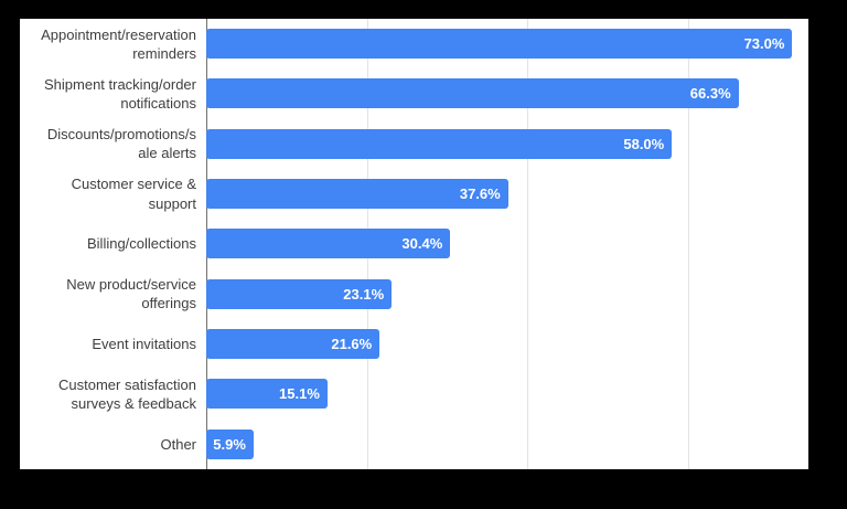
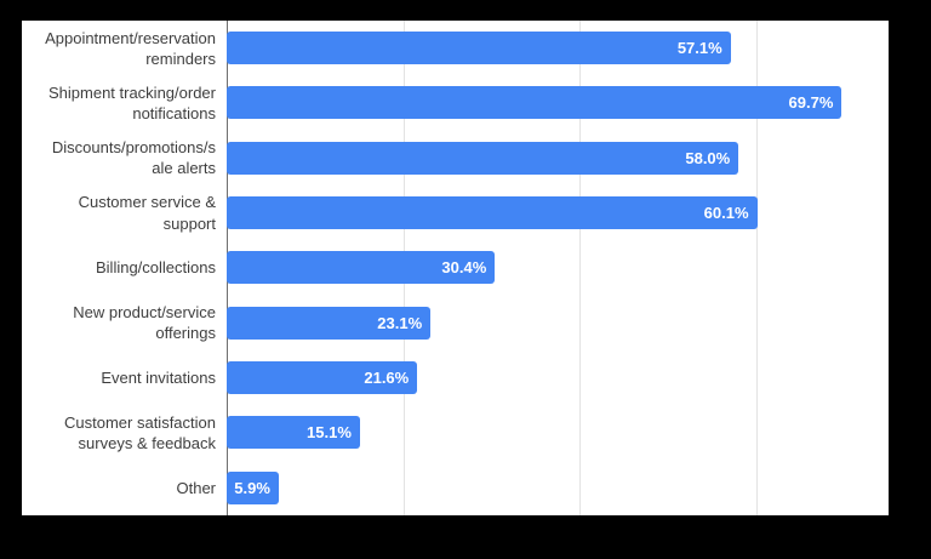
Appointment/reservation reminders: 73.0% -> 57.1%
Shipment tracking/order notifications: 66.3% -> 69.7%
Customer service & support: 37.6% -> 60.1%
